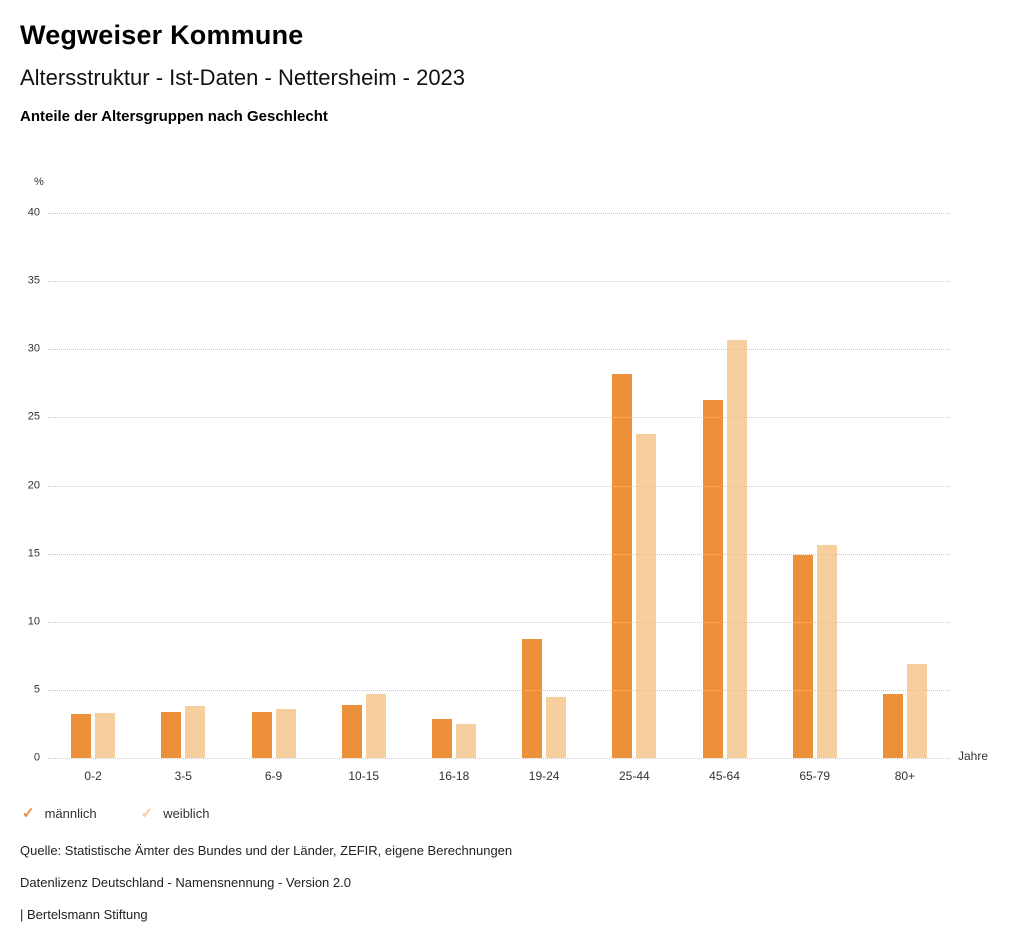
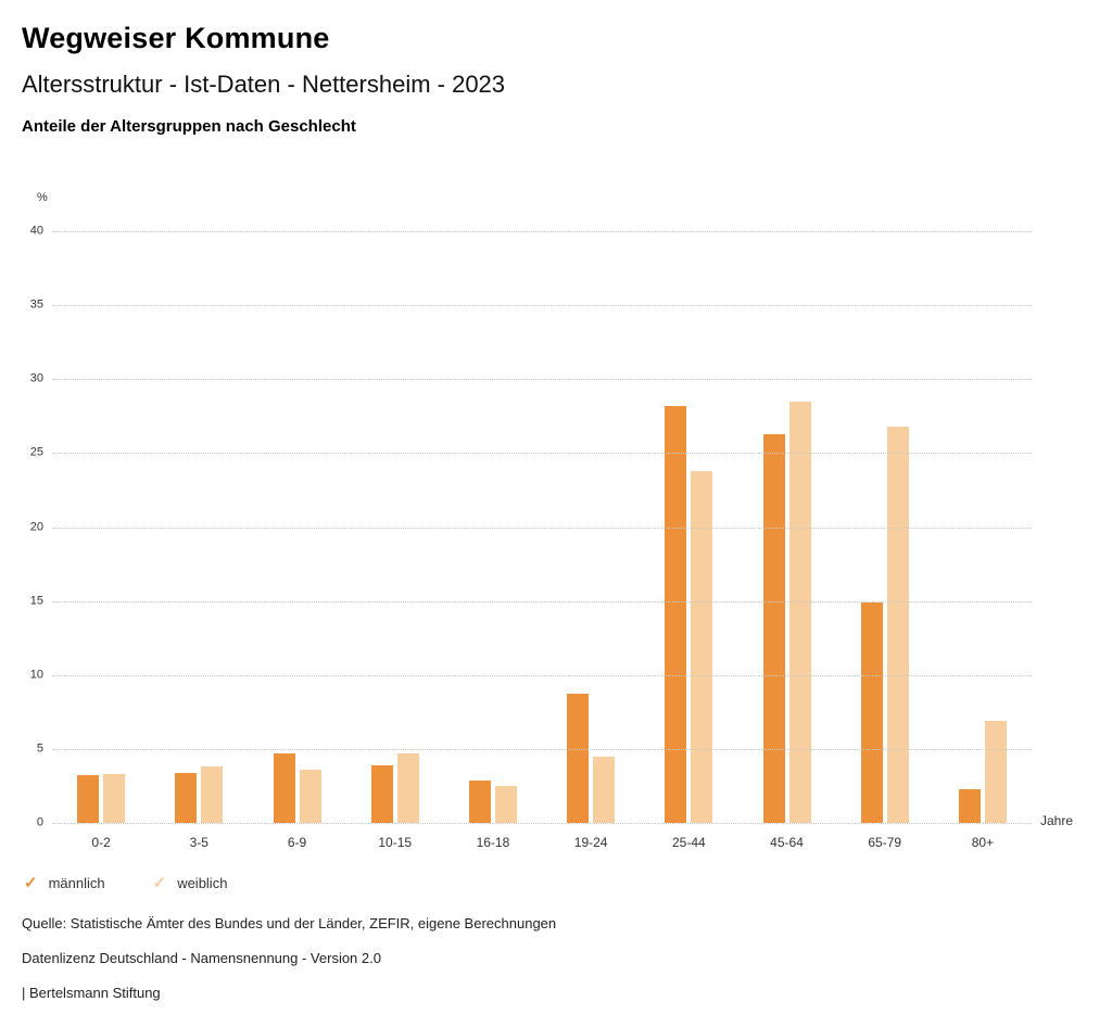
männlich/6-9: 3.4 -> 4.7
weiblich/45-64: 30.7 -> 28.5
weiblich/65-79: 15.6 -> 26.8
männlich/80+: 4.7 -> 2.3
